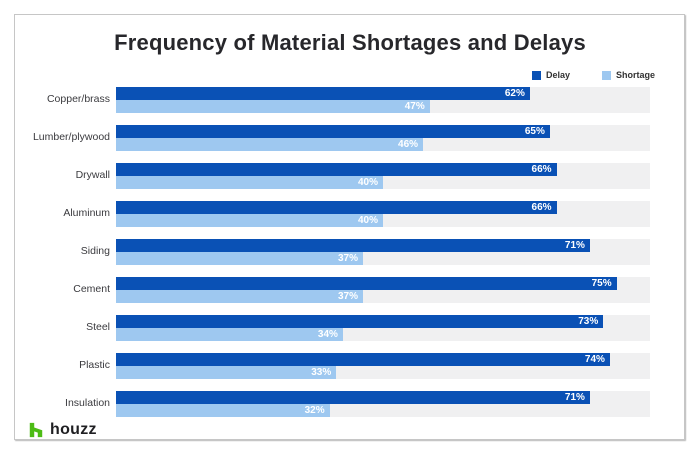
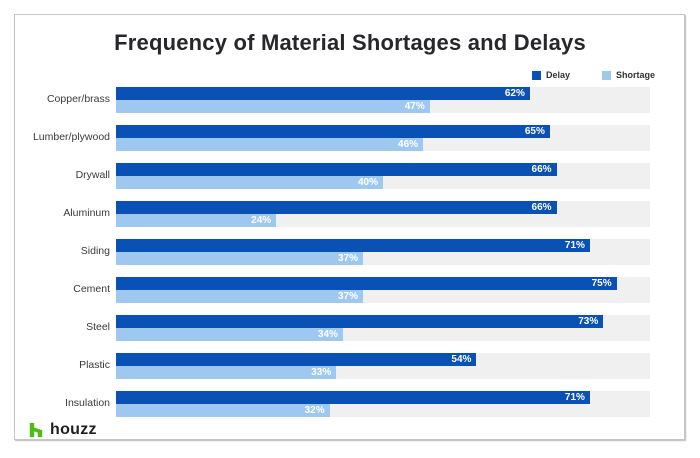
Shortage/Aluminum: 40% -> 24%
Delay/Plastic: 74% -> 54%
